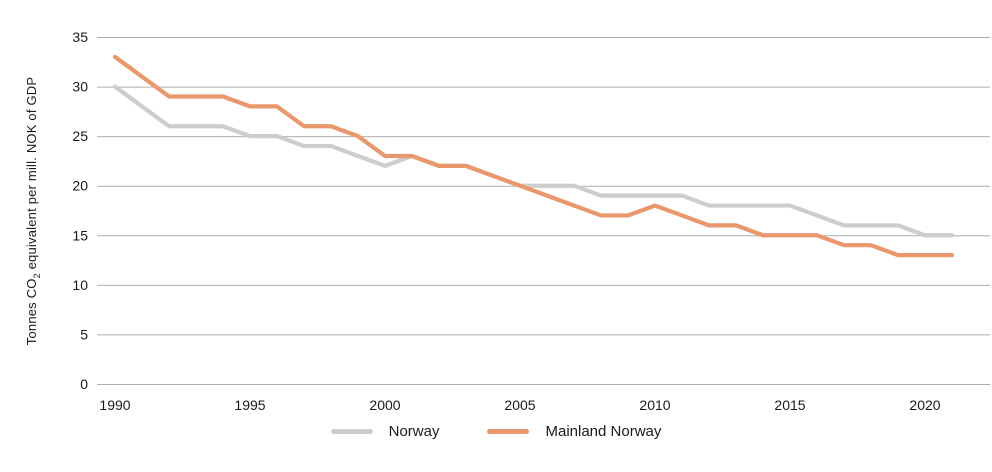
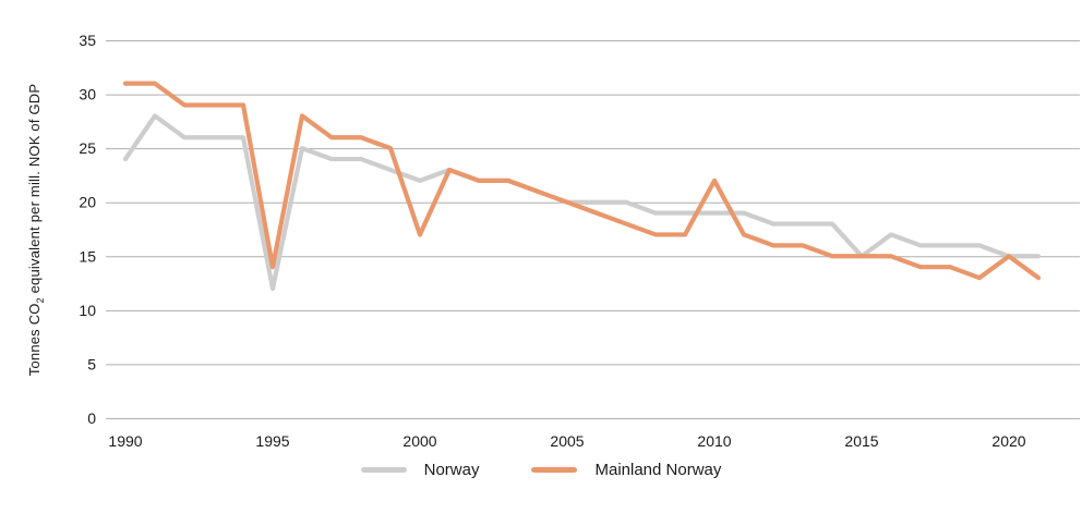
Norway/1990: 30 -> 24
Mainland Norway/1990: 33 -> 31
Norway/1995: 25 -> 12
Mainland Norway/1995: 28 -> 14
Mainland Norway/2000: 23 -> 17
Mainland Norway/2010: 18 -> 22
Norway/2015: 18 -> 15
Mainland Norway/2020: 13 -> 15
